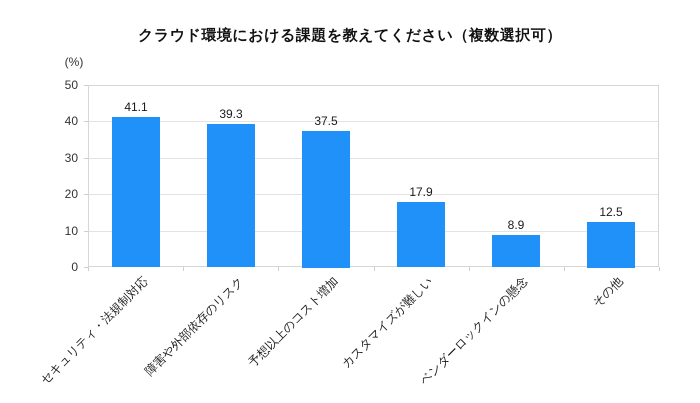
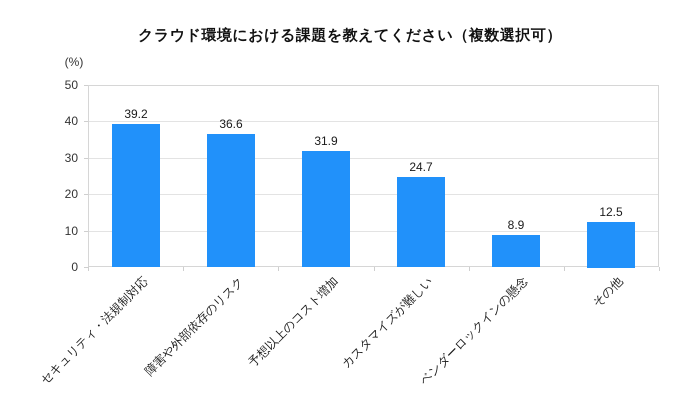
セキュリティ・法規制対応: 41.1 -> 39.2
障害や外部依存のリスク: 39.3 -> 36.6
予想以上のコスト増加: 37.5 -> 31.9
カスタマイズが難しい: 17.9 -> 24.7
